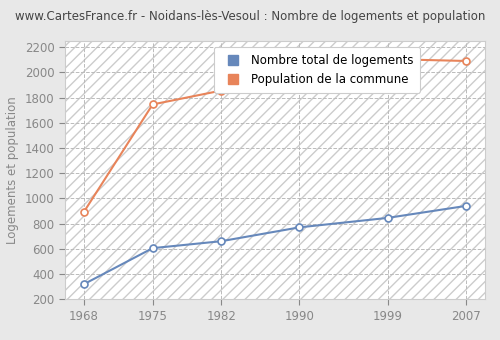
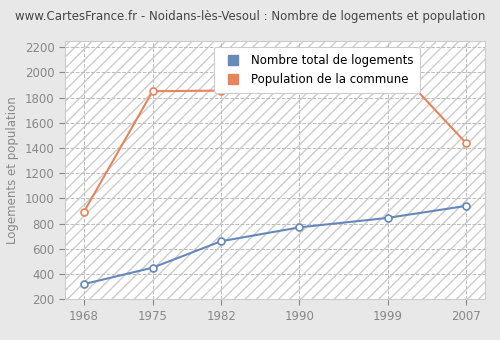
Nombre total de logements/1975: 600 -> 450
Population de la commune/1975: 1740 -> 1850
Population de la commune/2007: 2090 -> 1440
